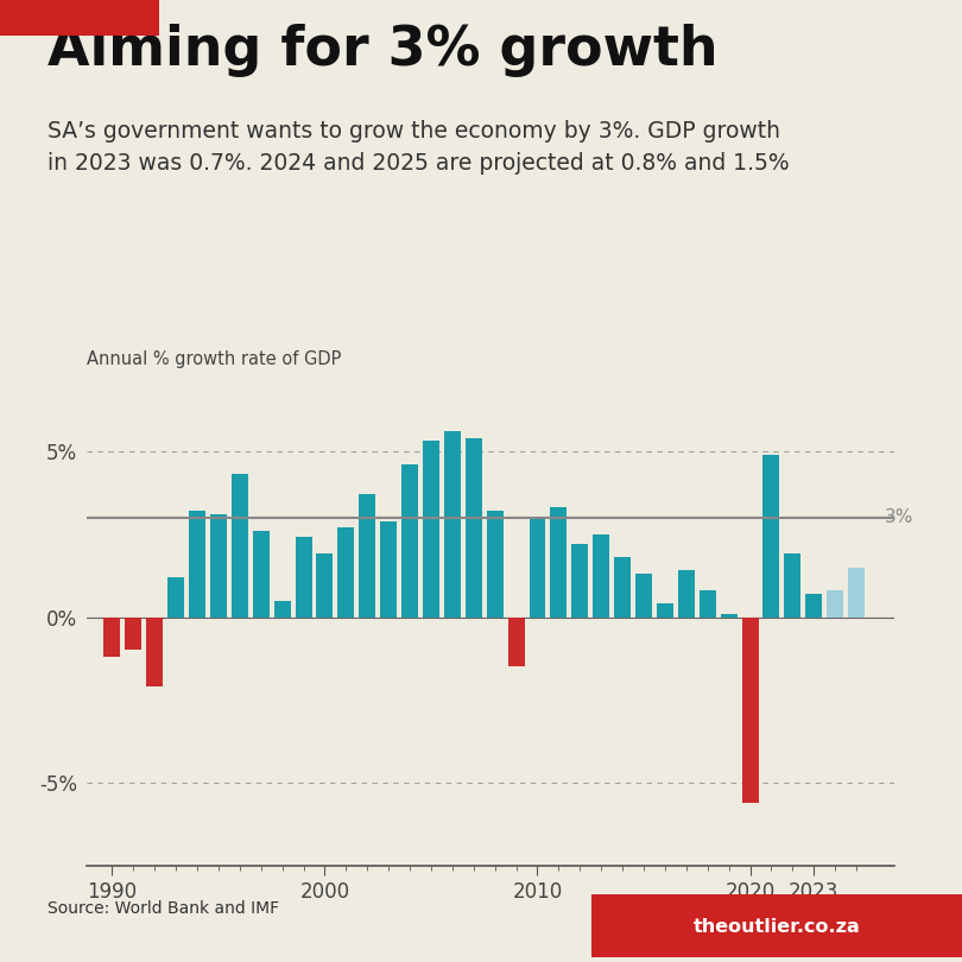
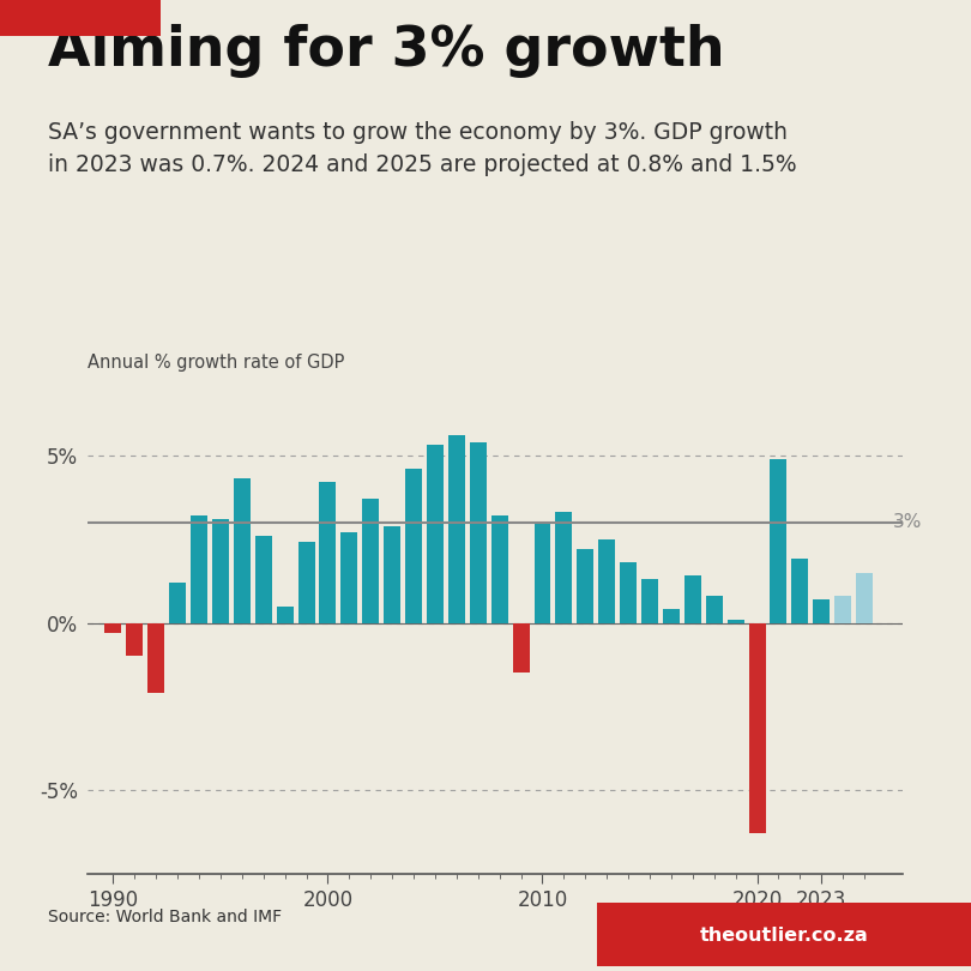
1990: -1.2% -> -0.3%
2000: 1.9% -> 4.2%
2020: -5.6% -> -6.3%
